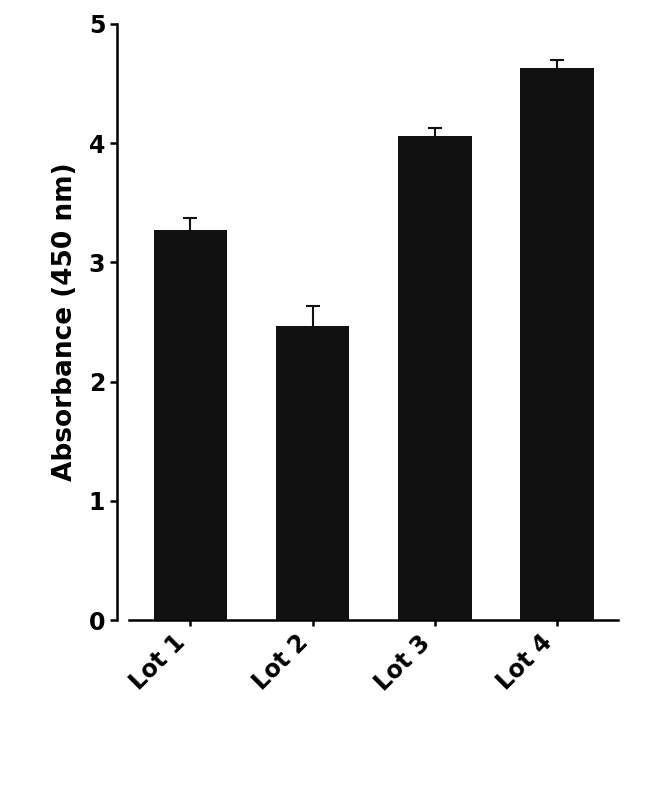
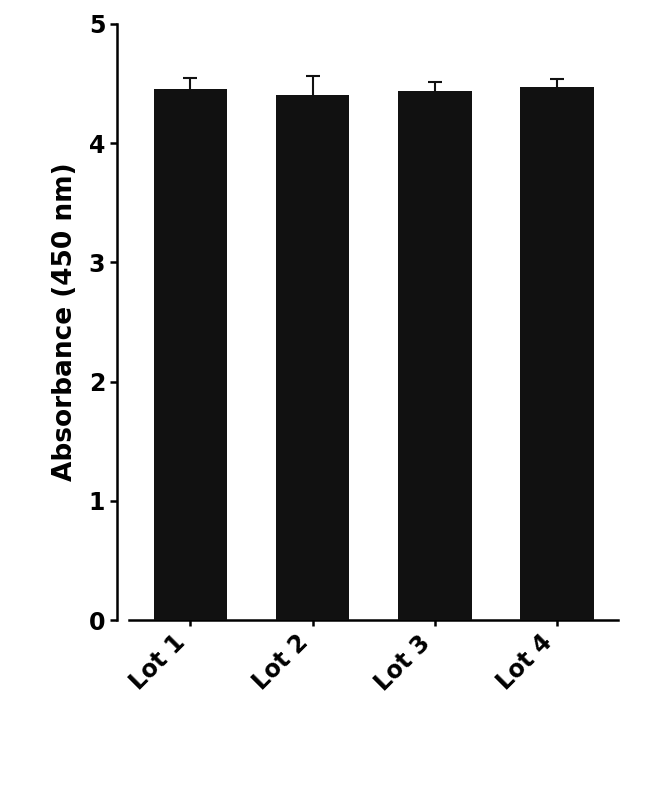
Lot 1: 3.27 -> 4.45
Lot 2: 2.47 -> 4.40
Lot 3: 4.06 -> 4.44
Lot 4: 4.63 -> 4.47
